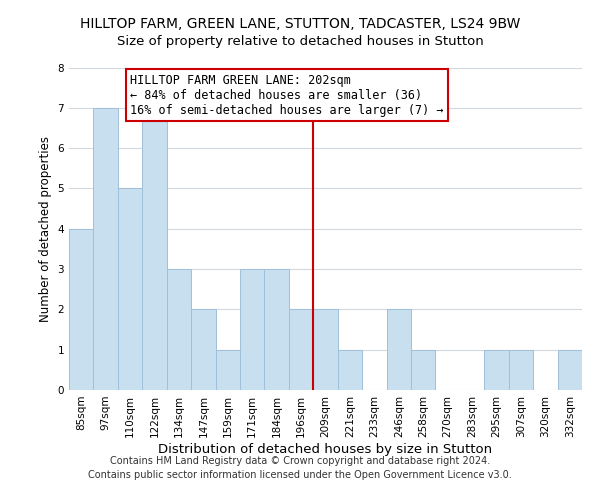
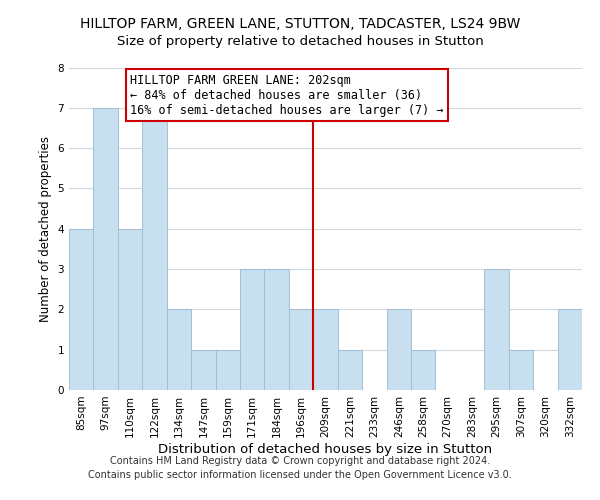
110sqm: 5 -> 4
134sqm: 3 -> 2
147sqm: 2 -> 1
295sqm: 1 -> 3
332sqm: 1 -> 2
